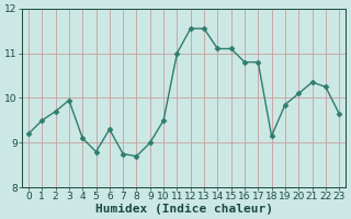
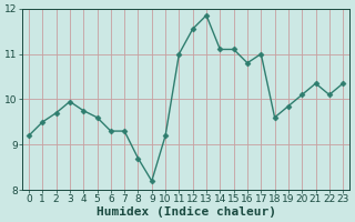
4: 9.10 -> 9.75
5: 8.80 -> 9.60
7: 8.75 -> 9.30
9: 9.00 -> 8.20
10: 9.50 -> 9.20
13: 11.55 -> 11.85
17: 10.80 -> 11.00
18: 9.15 -> 9.60
22: 10.25 -> 10.10
23: 9.65 -> 10.35
